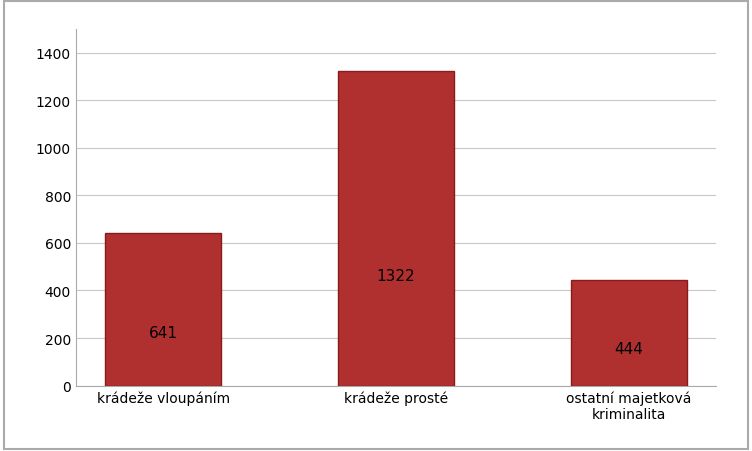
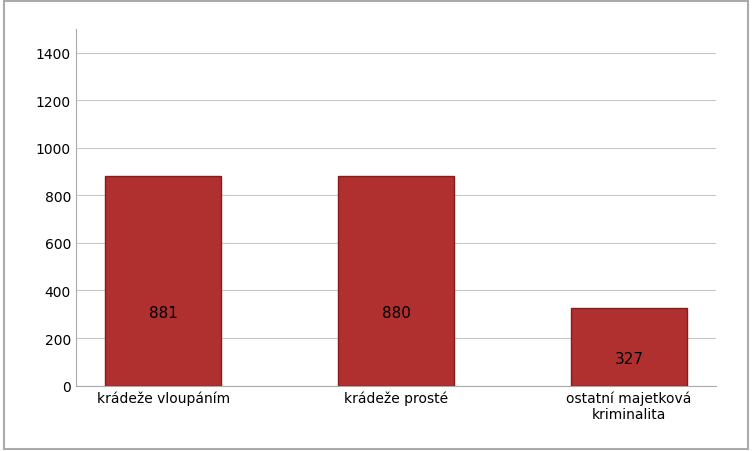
krádeže vloupáním: 641 -> 881
krádeže prosté: 1322 -> 880
ostatní majetková kriminalita: 444 -> 327
